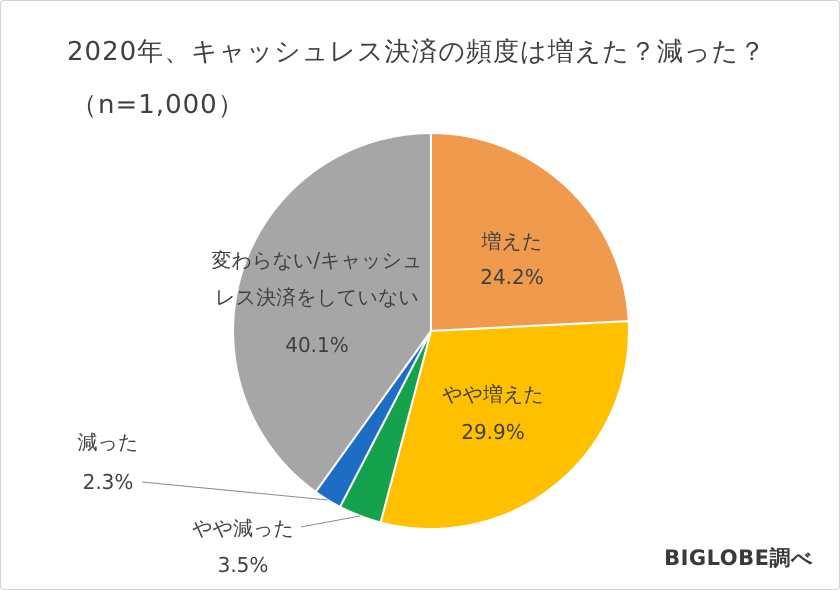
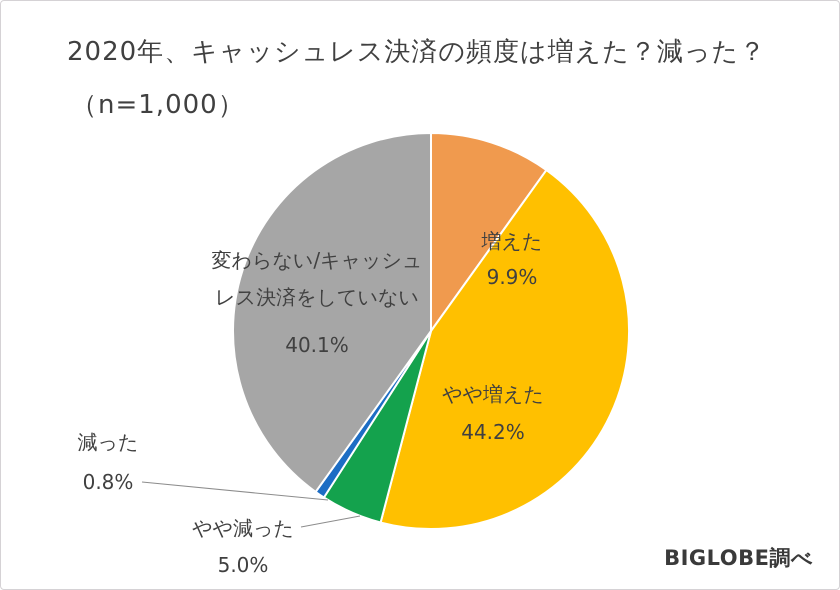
増えた: 24.2% -> 9.9%
やや増えた: 29.9% -> 44.2%
やや減った: 3.5% -> 5.0%
減った: 2.3% -> 0.8%
